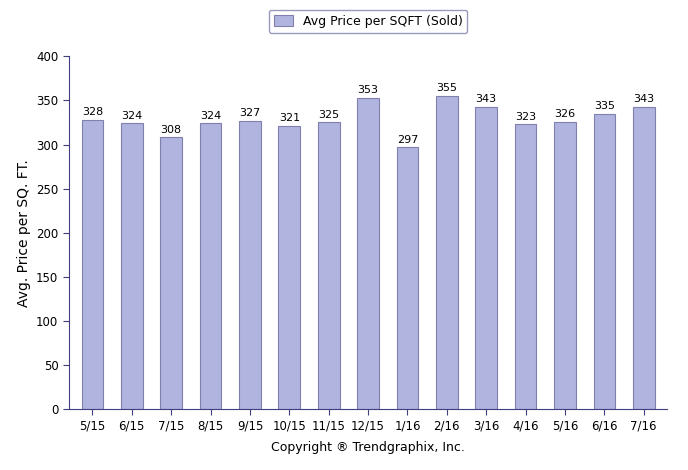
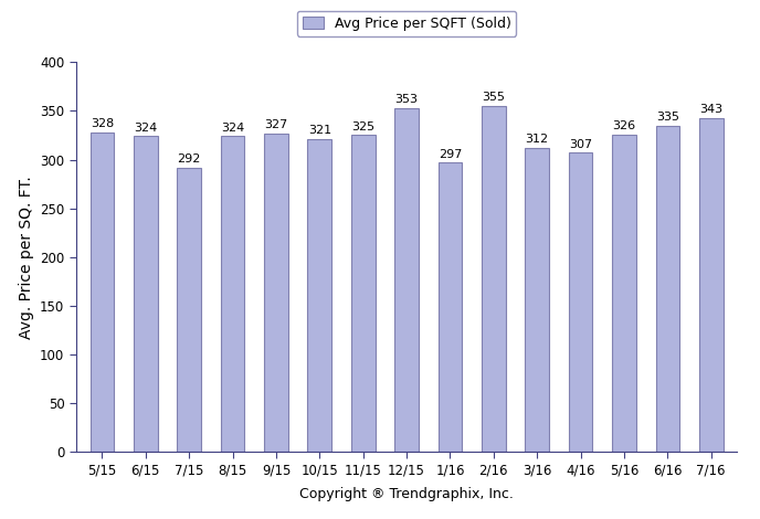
7/15: 308 -> 292
3/16: 343 -> 312
4/16: 323 -> 307
